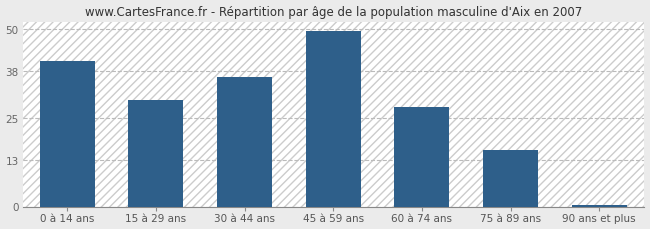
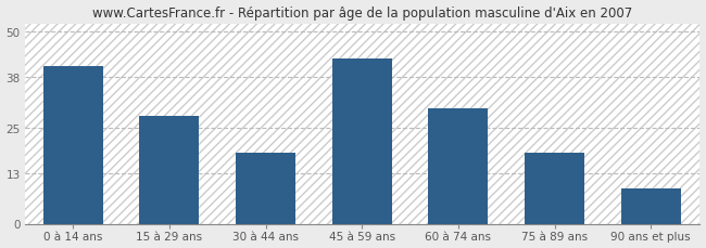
15 à 29 ans: 30.0 -> 28.0
30 à 44 ans: 36.5 -> 18.5
45 à 59 ans: 49.2 -> 43.0
60 à 74 ans: 28.0 -> 30.0
75 à 89 ans: 16.0 -> 18.5
90 ans et plus: 0.5 -> 9.0
